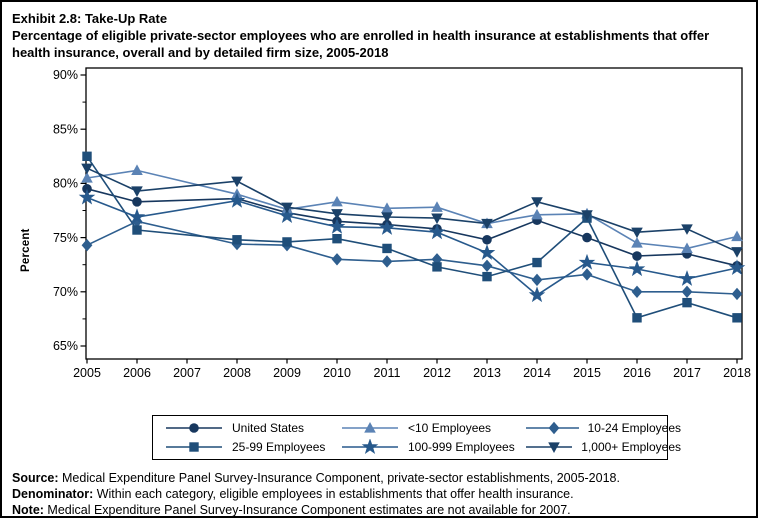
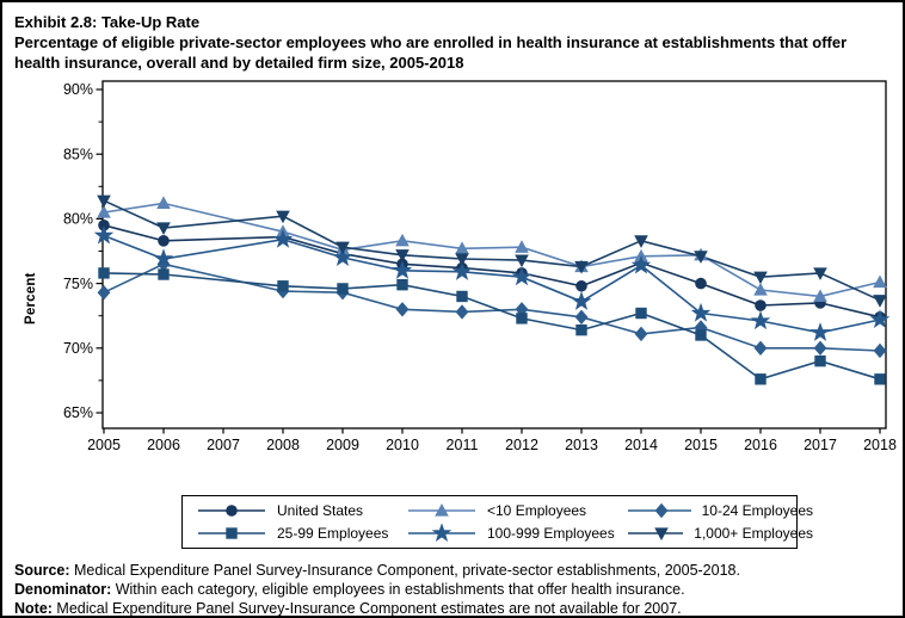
25-99 Employees/2005: 82.5% -> 75.8%
100-999 Employees/2014: 69.7% -> 76.4%
25-99 Employees/2015: 76.8% -> 71.0%
